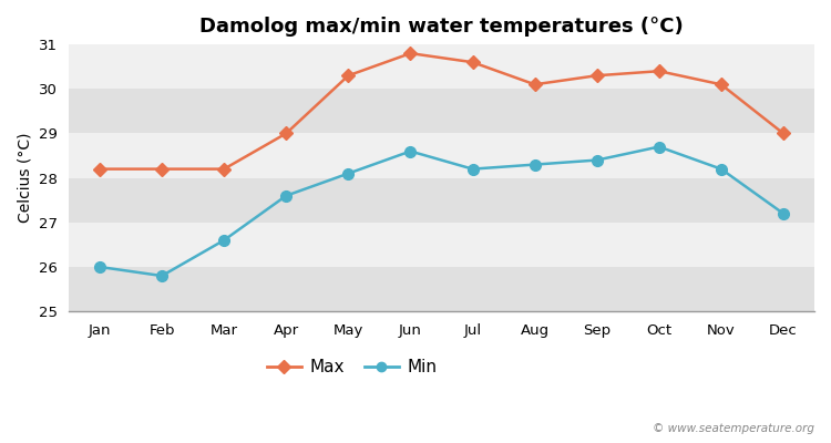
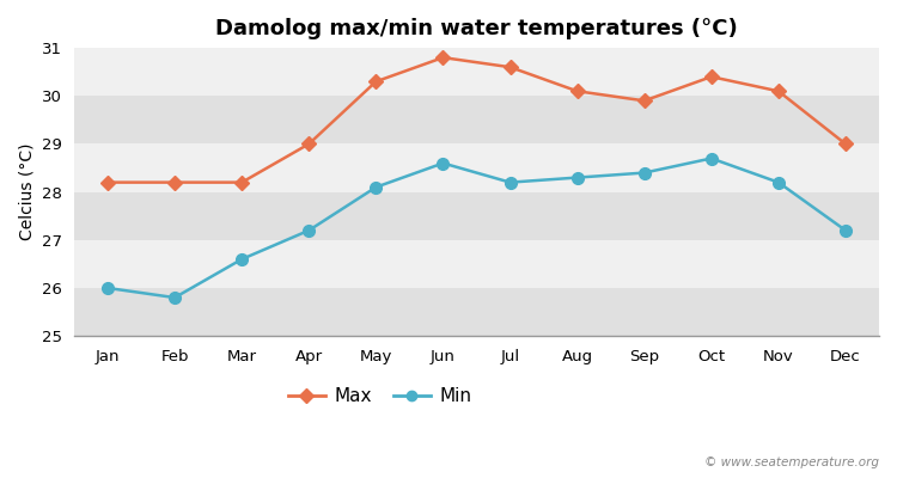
Min/Apr: 27.6 -> 27.2
Max/Sep: 30.3 -> 29.9
